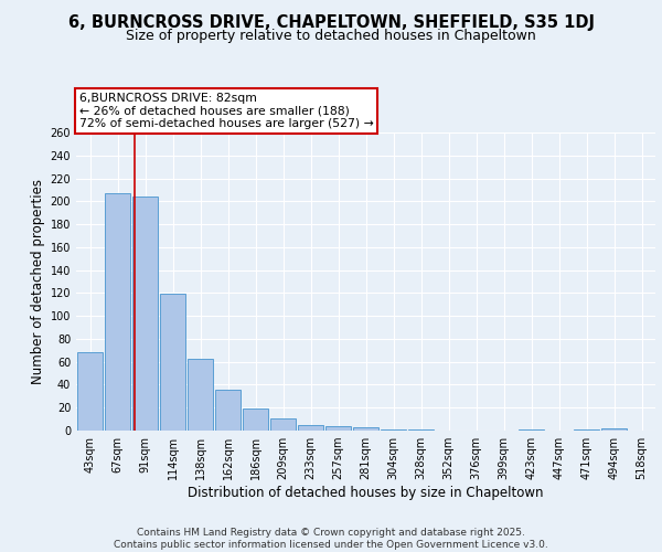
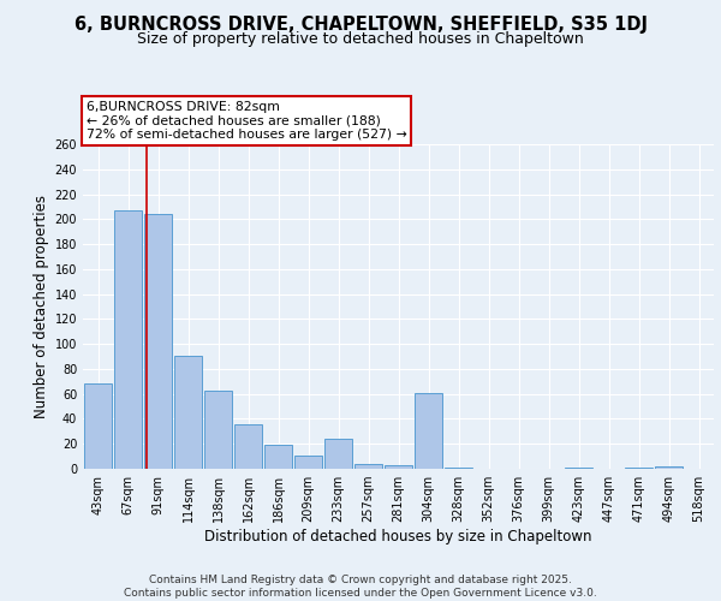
114sqm: 119 -> 91
233sqm: 5 -> 24
304sqm: 1 -> 61
